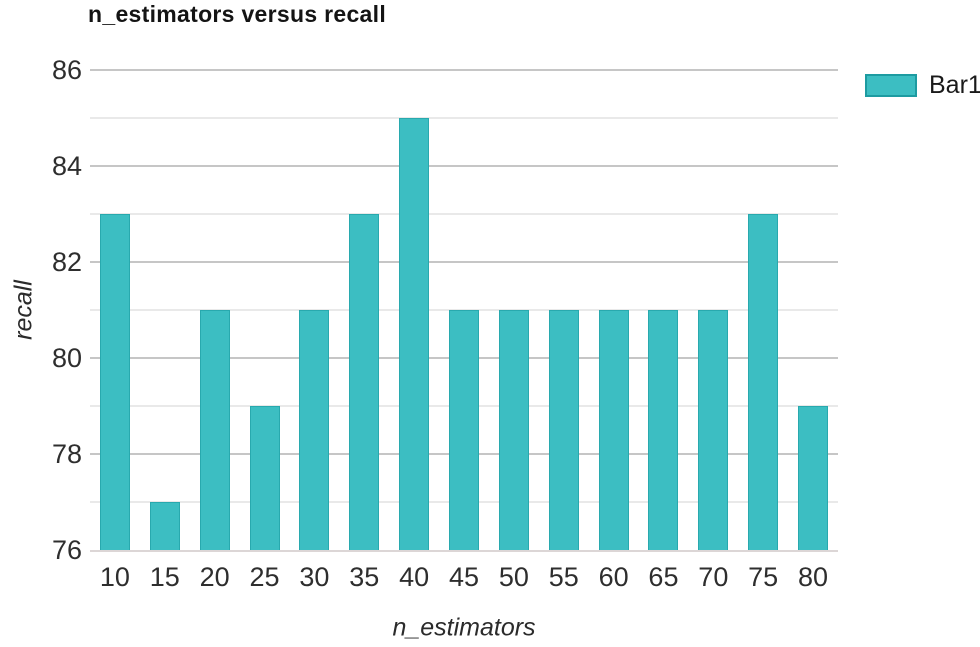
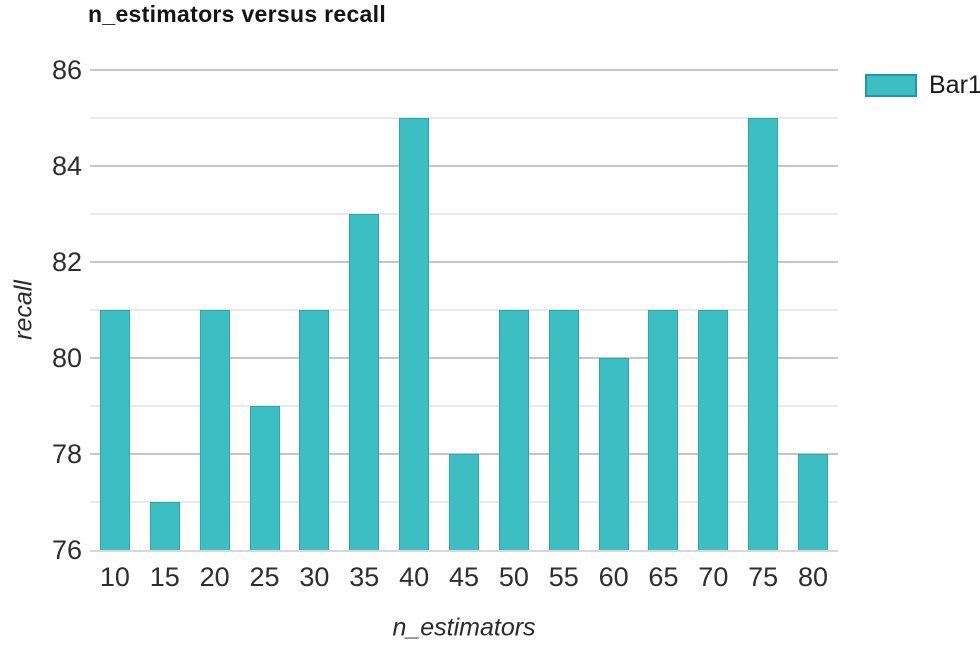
10: 83 -> 81
45: 81 -> 78
60: 81 -> 80
75: 83 -> 85
80: 79 -> 78
